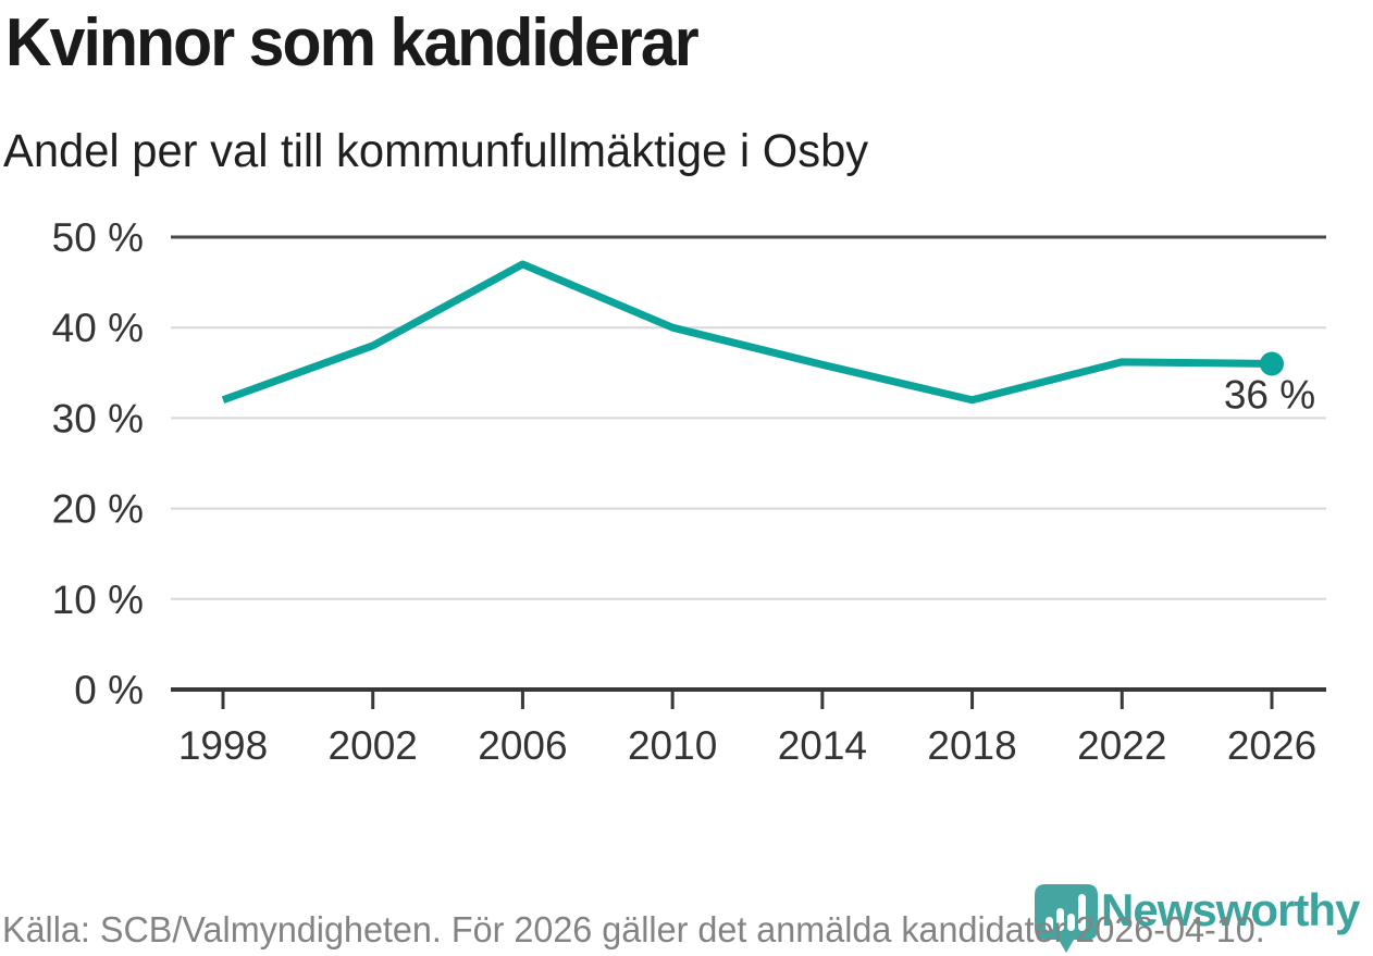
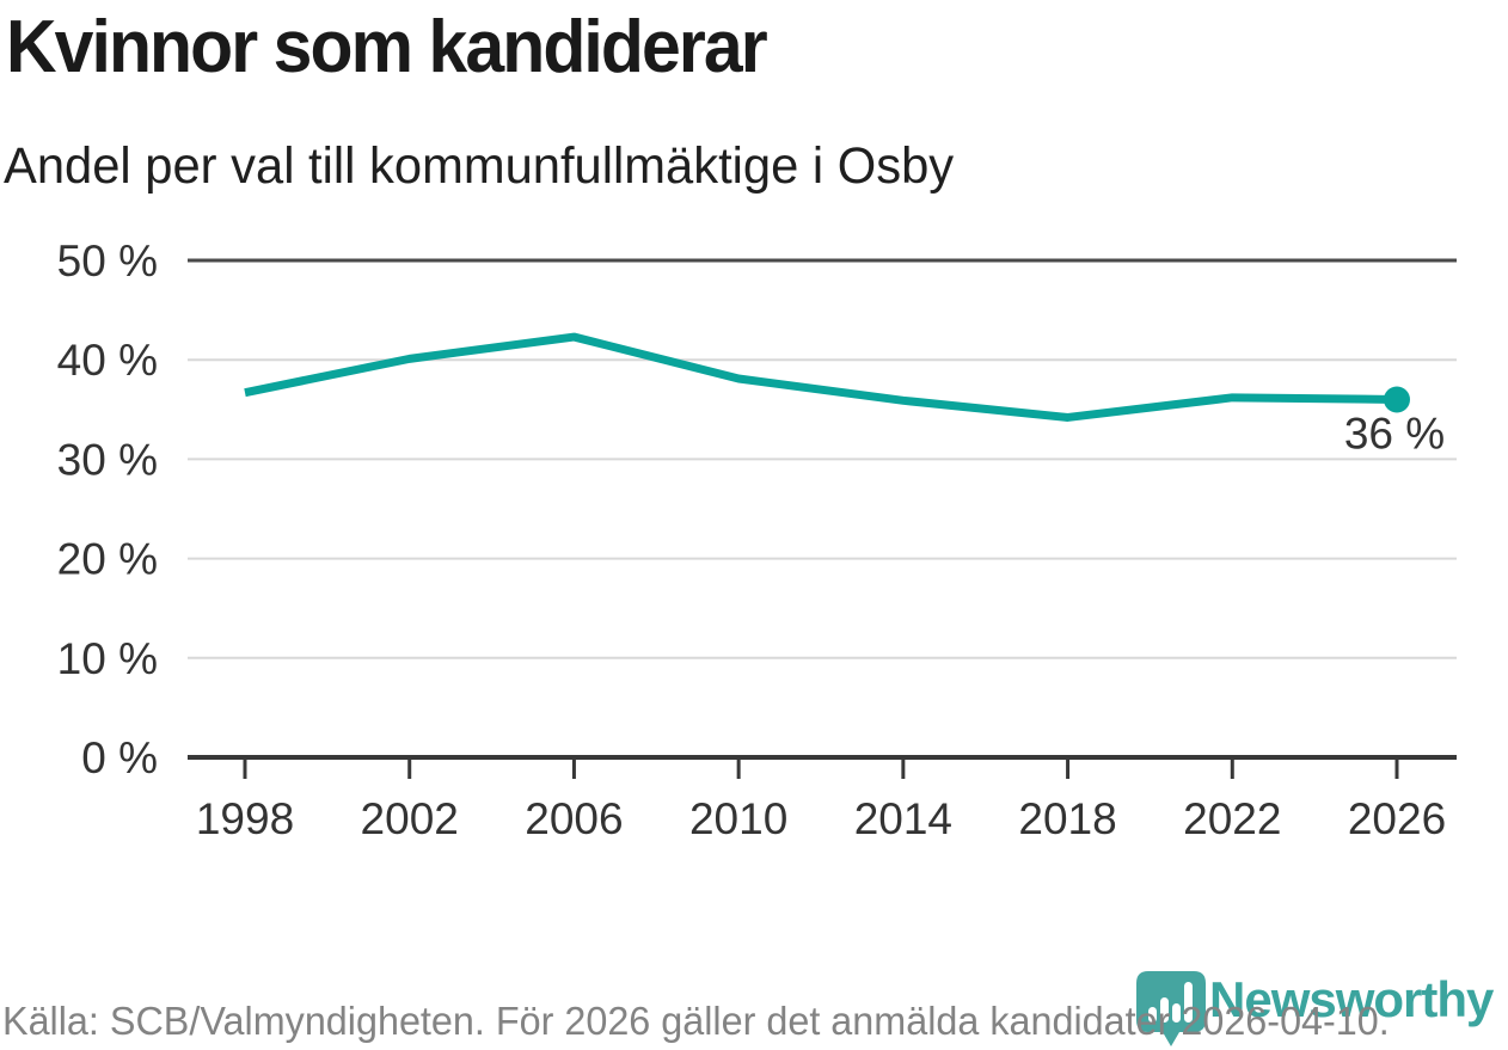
1998: 32% -> 37%
2002: 38% -> 40%
2006: 47% -> 42%
2010: 40% -> 38%
2018: 32% -> 34%
